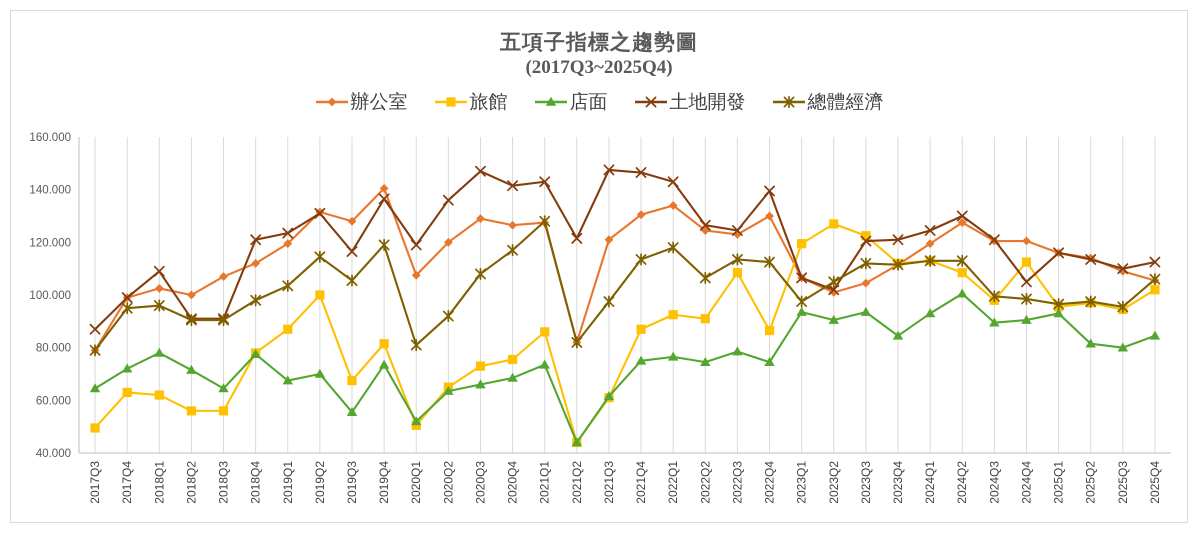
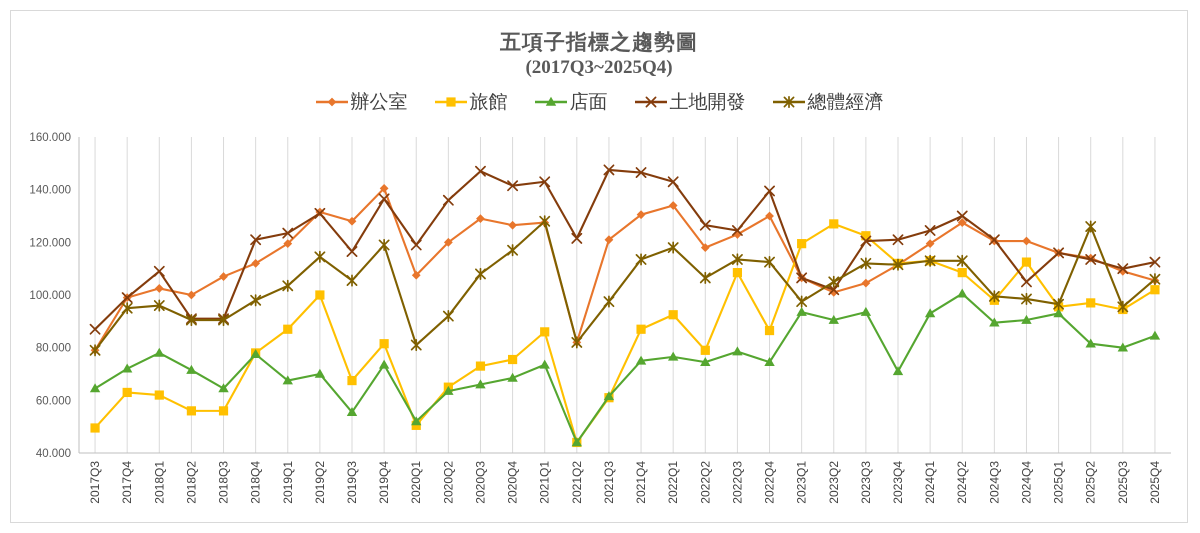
辦公室/2022Q2: 124 -> 118
旅館/2022Q2: 91 -> 79
店面/2023Q4: 84 -> 71
總體經濟/2025Q2: 98 -> 126
